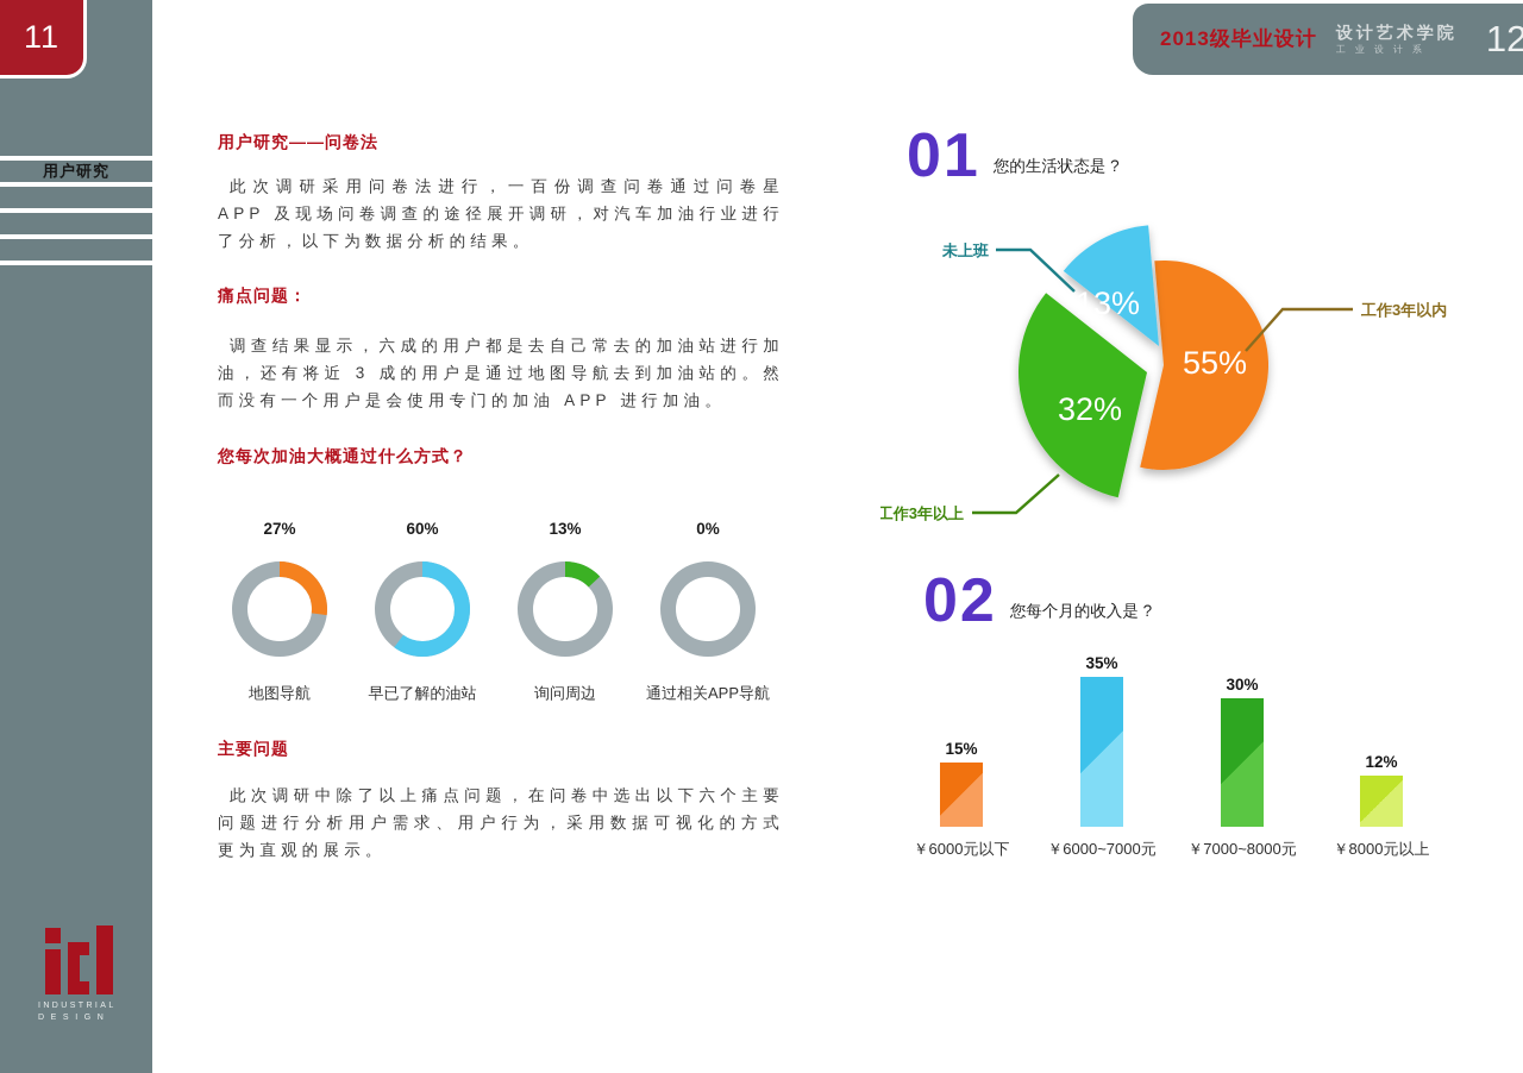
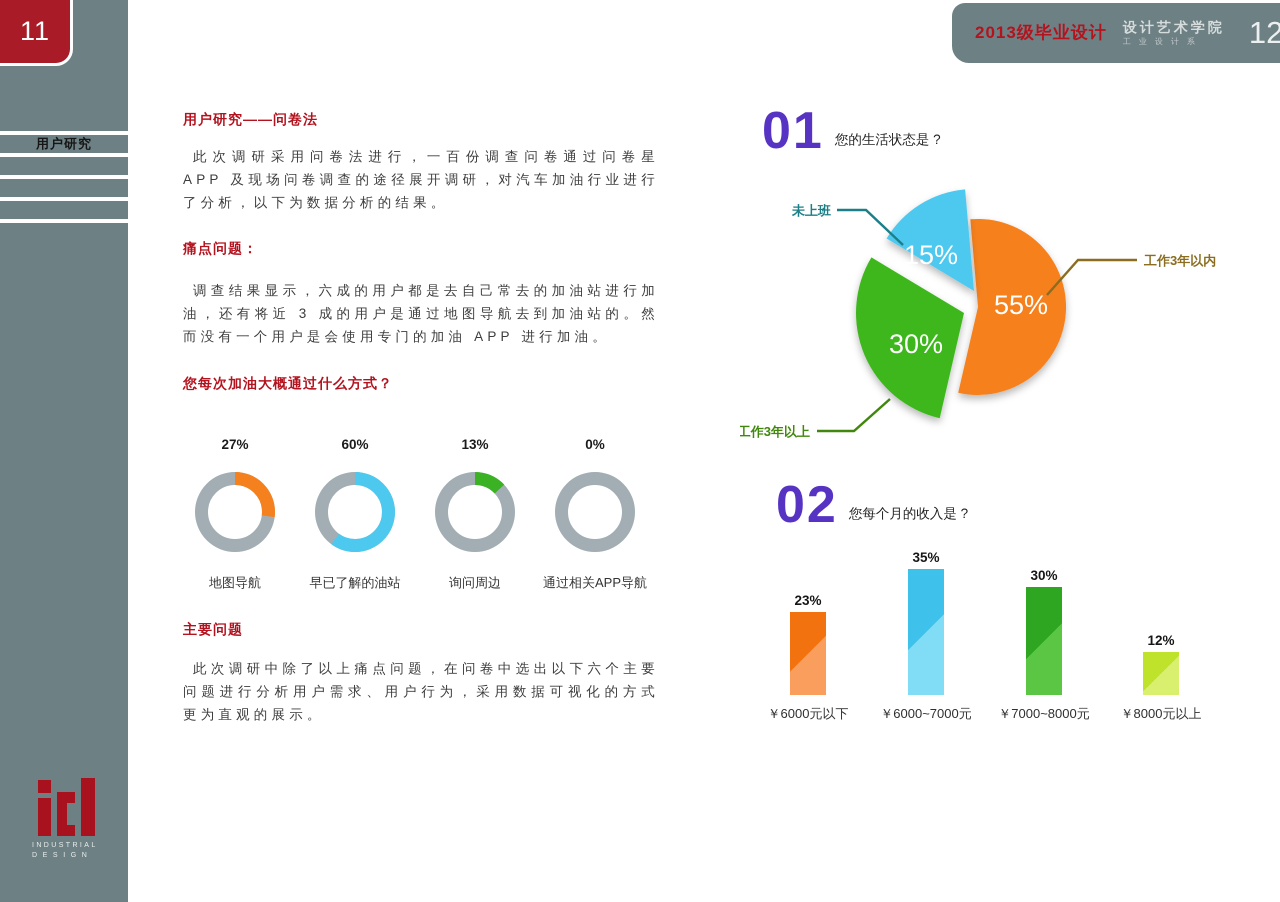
您的生活状态是 ?/工作3年以上: 32% -> 30%
您的生活状态是 ?/未上班: 13% -> 15%
您每个月的收入是 ?/￥6000元以下: 15% -> 23%
